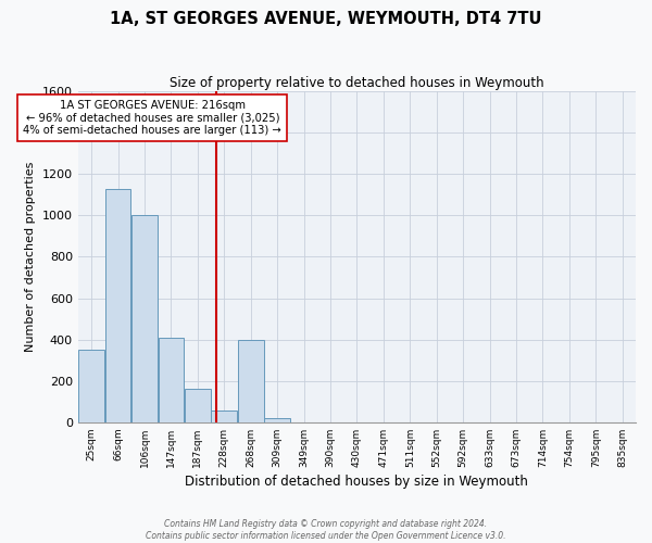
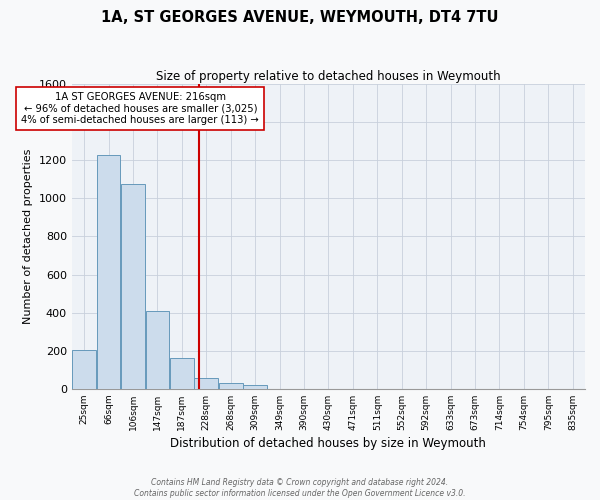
25sqm: 350 -> 200
66sqm: 1130 -> 1230
106sqm: 1000 -> 1080
268sqm: 400 -> 30
